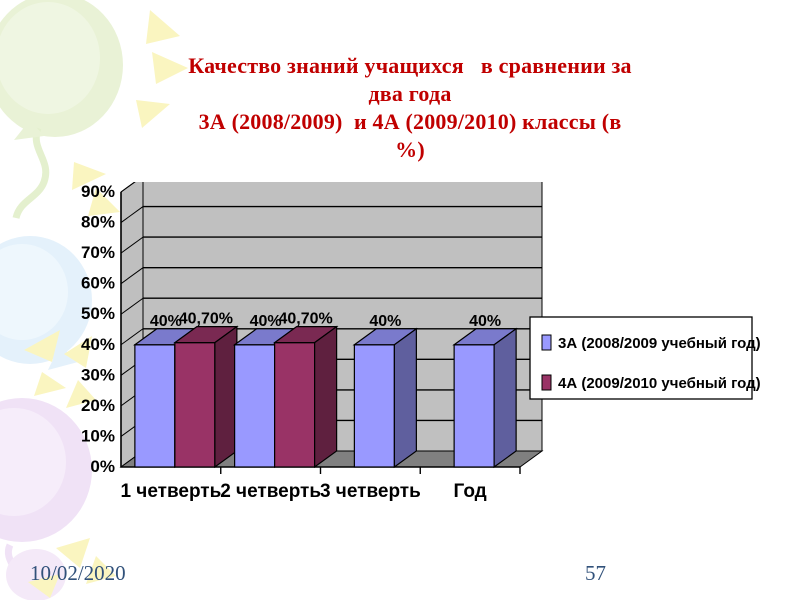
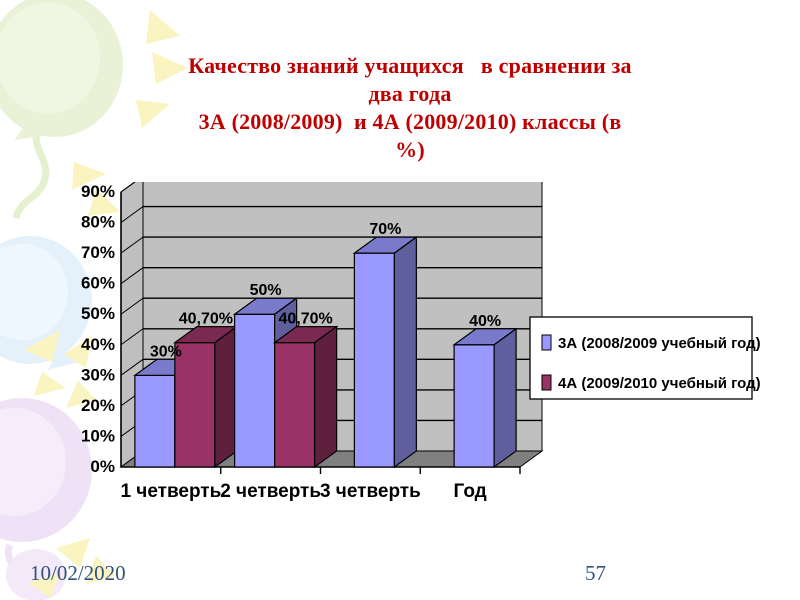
3А (2008/2009 учебный год)/1 четверть: 40% -> 30%
3А (2008/2009 учебный год)/2 четверть: 40% -> 50%
3А (2008/2009 учебный год)/3 четверть: 40% -> 70%
